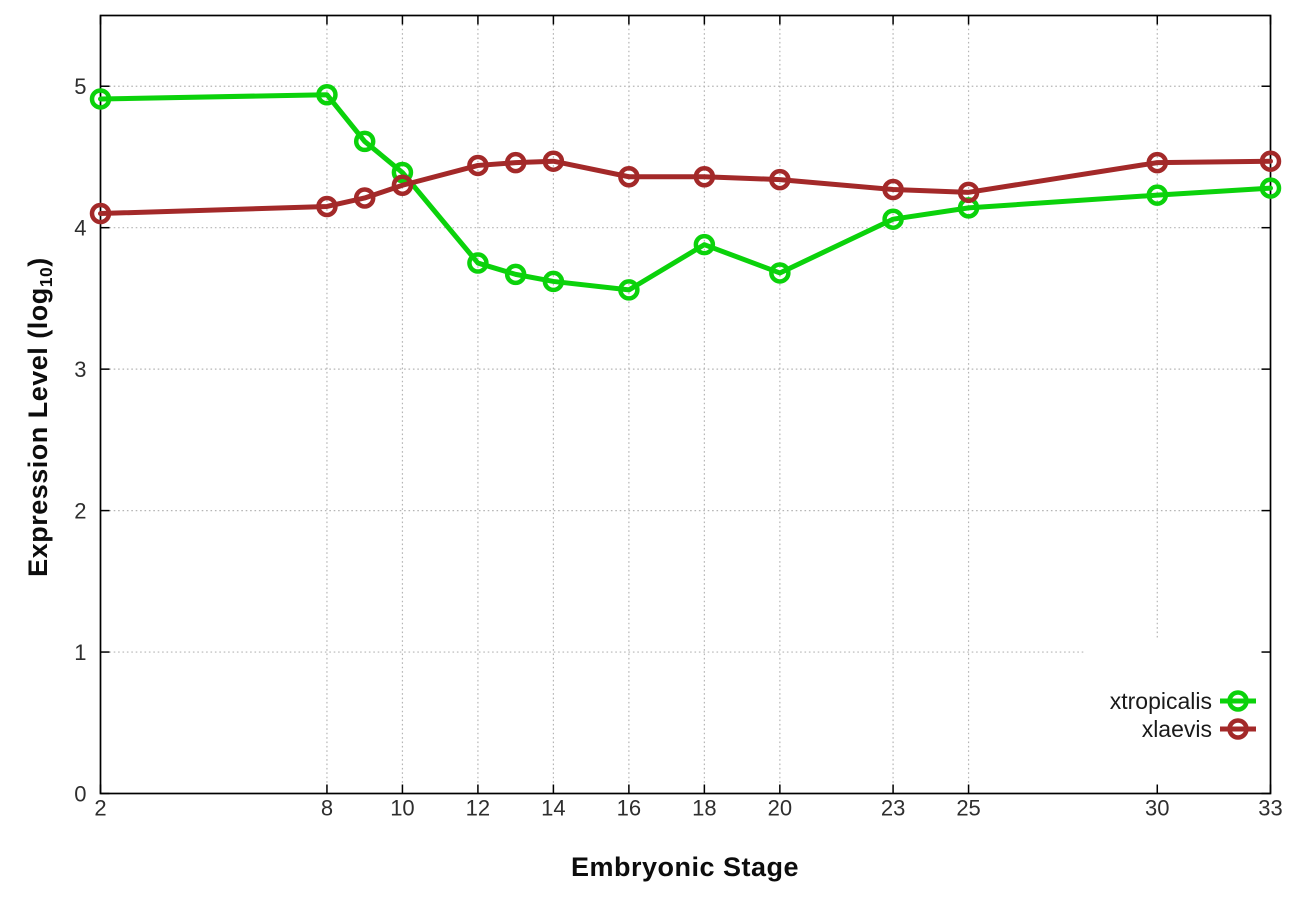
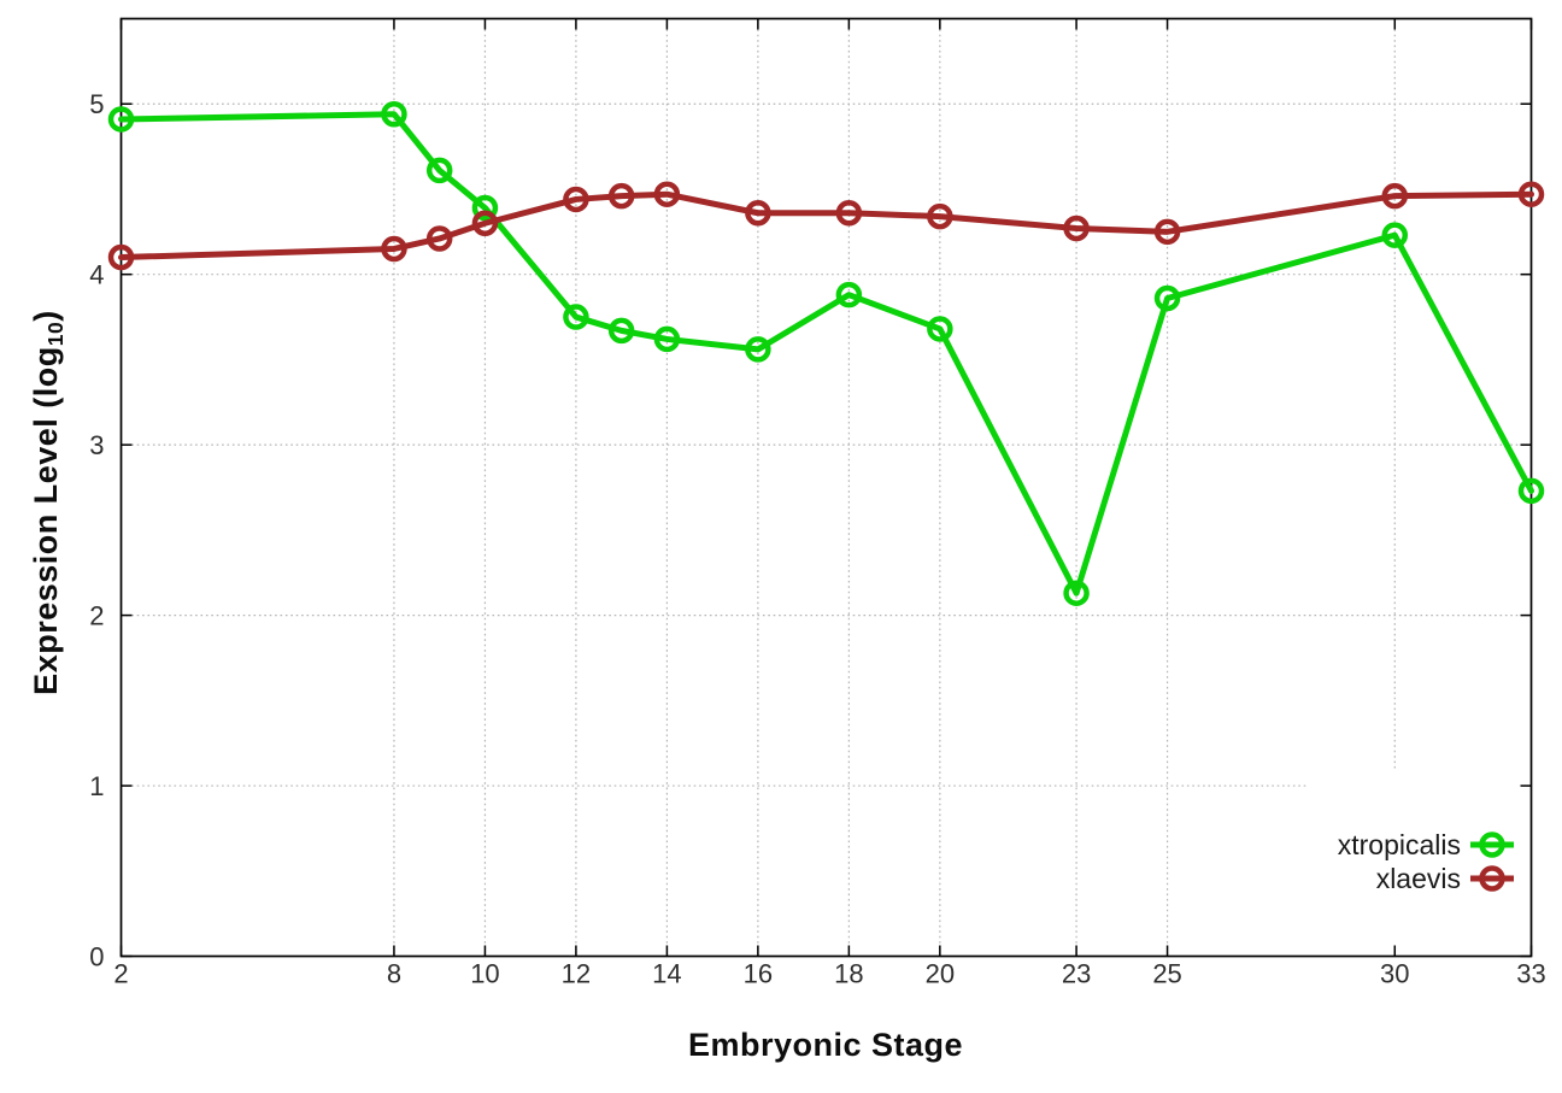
xtropicalis/23: 4.06 -> 2.13
xtropicalis/25: 4.14 -> 3.86
xtropicalis/33: 4.28 -> 2.73
